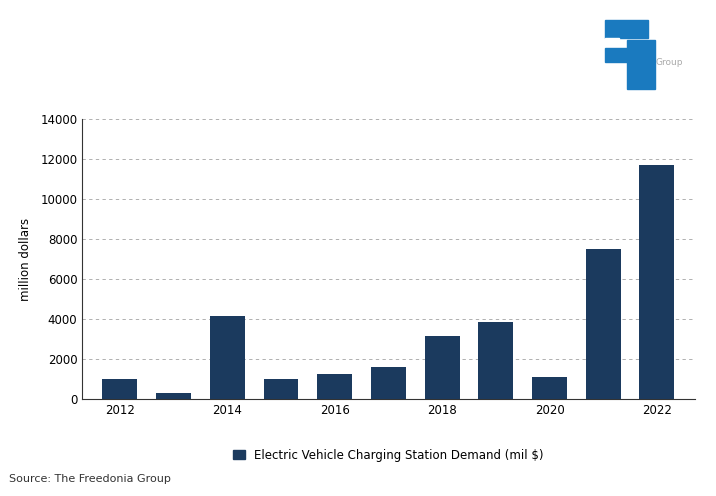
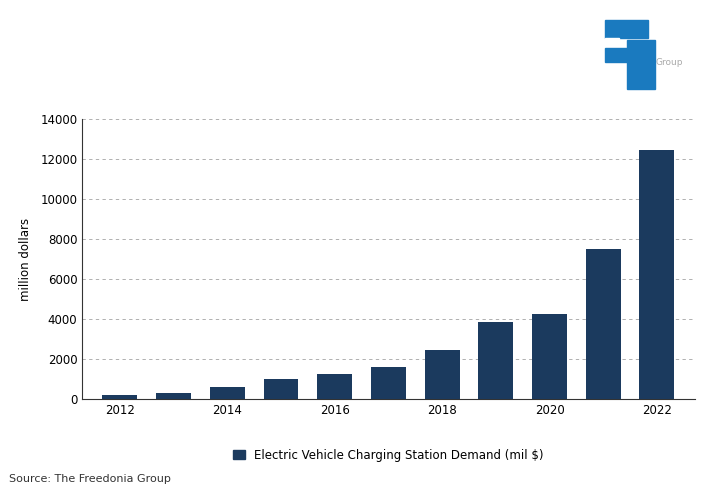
2012: 1000 -> 200
2014: 4150 -> 620
2018: 3150 -> 2450
2020: 1100 -> 4280
2022: 11700 -> 12450
